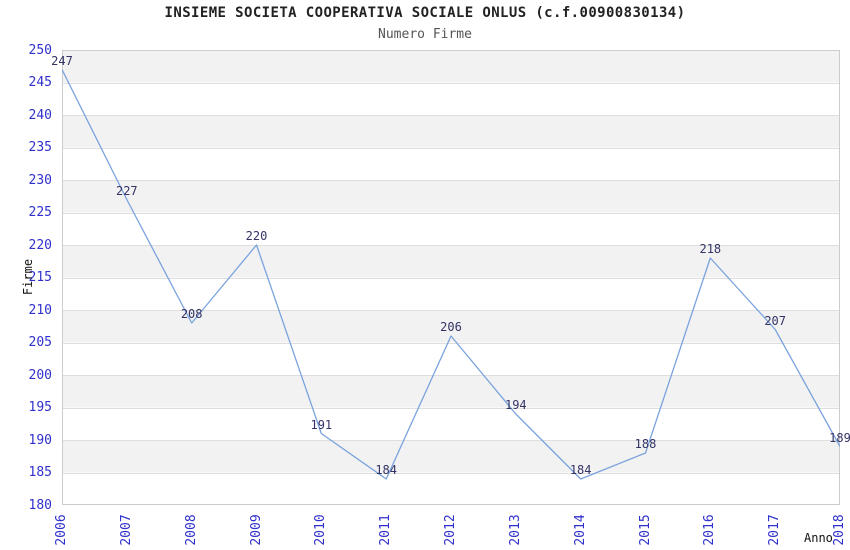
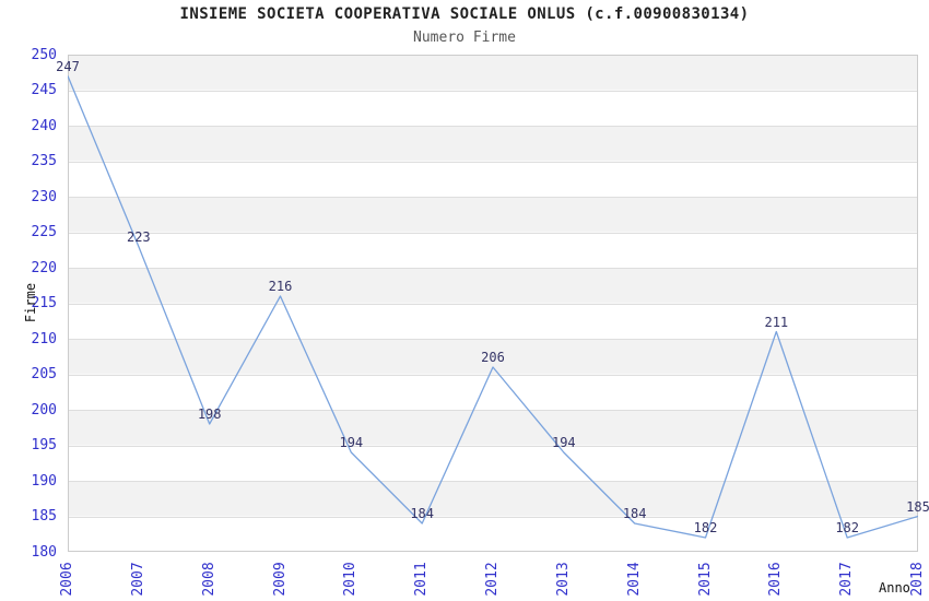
2007: 227 -> 223
2008: 208 -> 198
2009: 220 -> 216
2010: 191 -> 194
2015: 188 -> 182
2016: 218 -> 211
2017: 207 -> 182
2018: 189 -> 185
